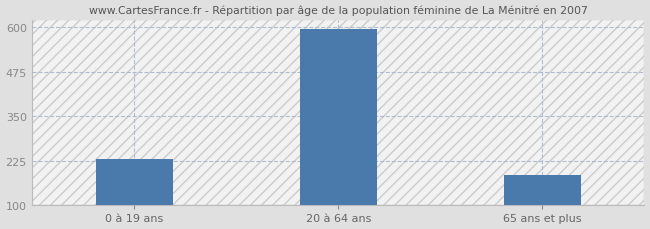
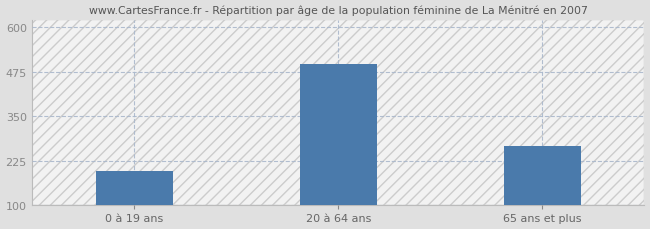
0 à 19 ans: 230 -> 195
20 à 64 ans: 595 -> 495
65 ans et plus: 185 -> 265
